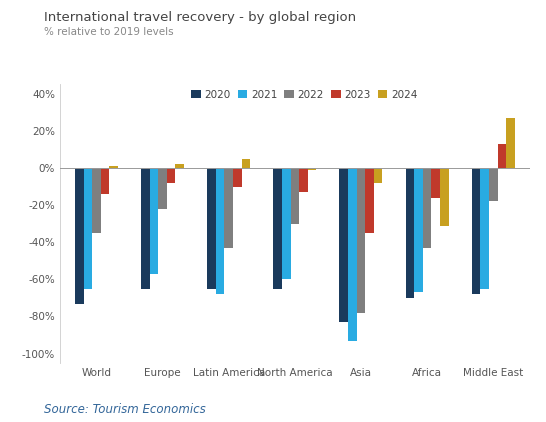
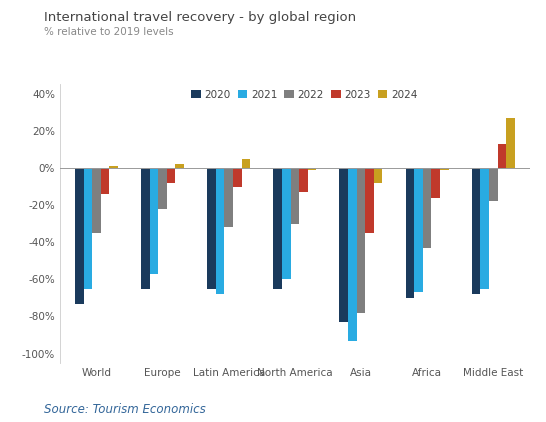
2022/Latin America: -43% -> -32%
2024/Africa: -31% -> -1%
